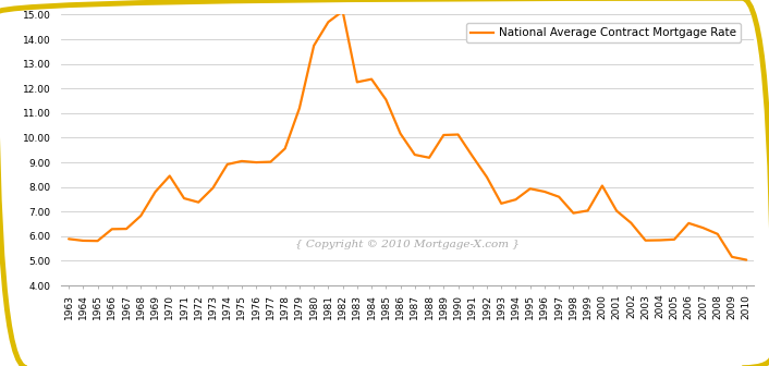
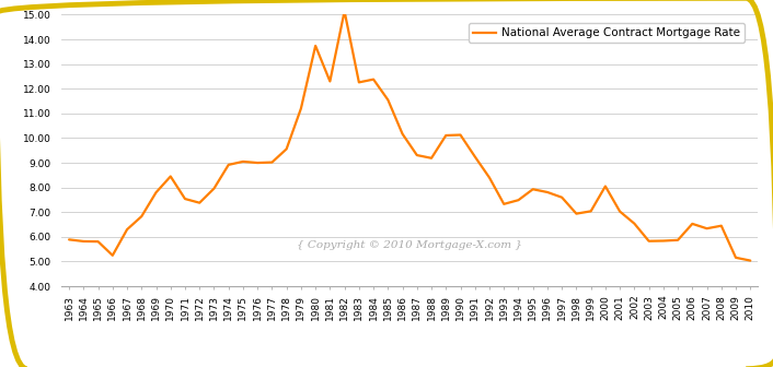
1966: 6.29 -> 5.25
1981: 14.70 -> 12.30
2008: 6.09 -> 6.45
